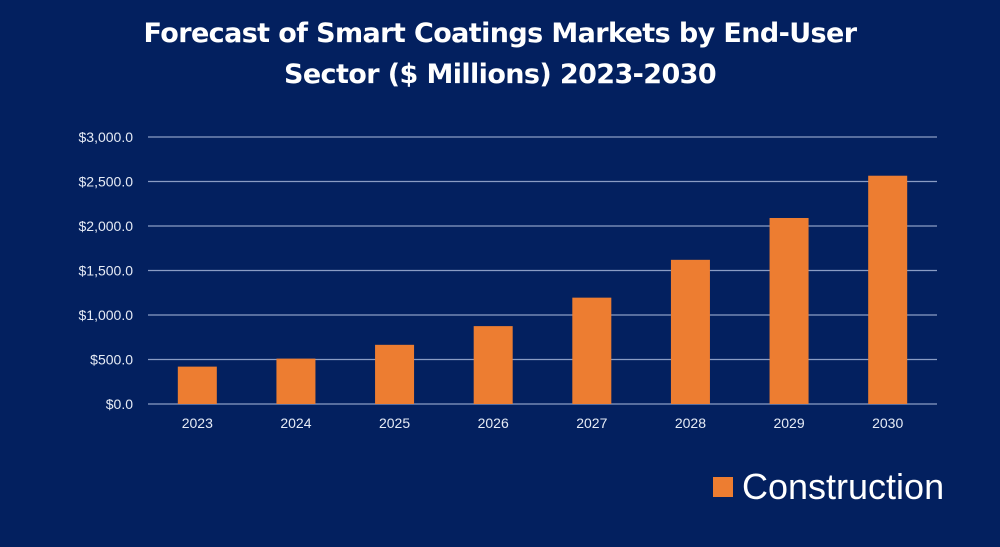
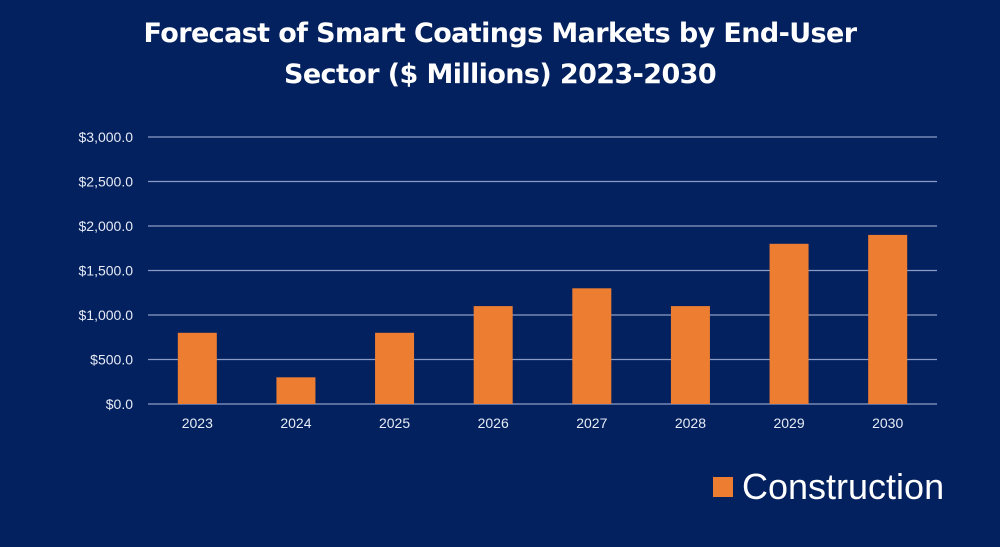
2023: $400 -> $800
2024: $500 -> $300
2025: $700 -> $800
2026: $900 -> $1100
2027: $1200 -> $1300
2028: $1600 -> $1100
2029: $2100 -> $1800
2030: $2600 -> $1900
